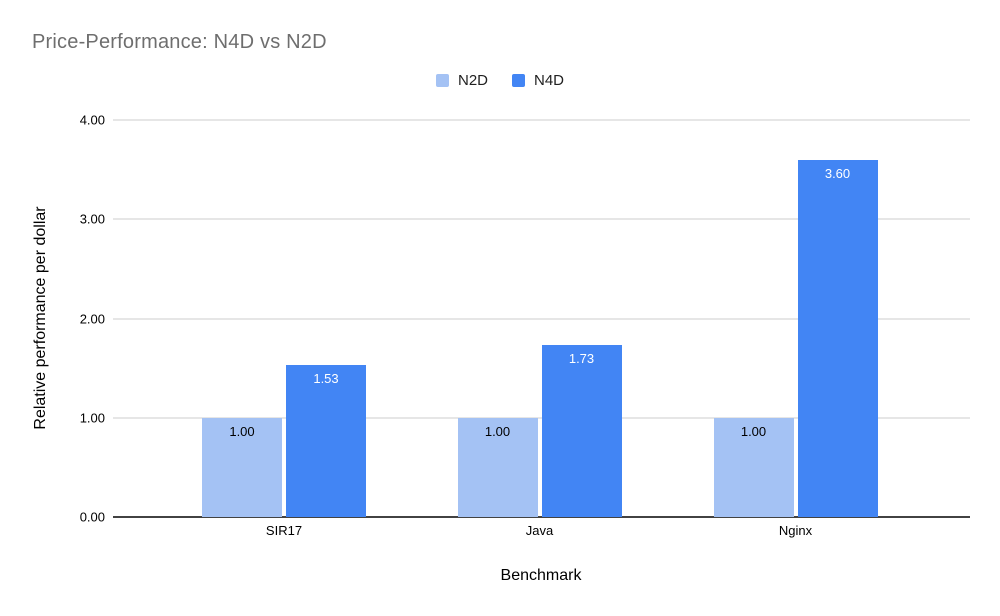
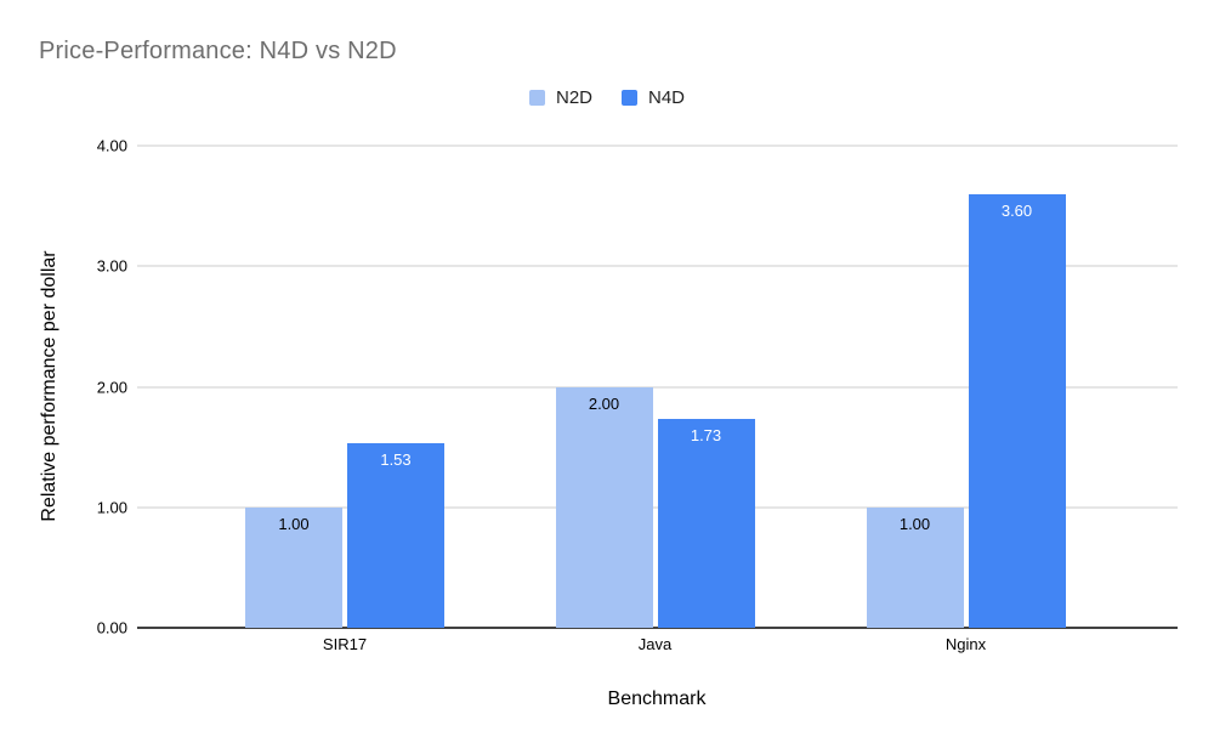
N2D/Java: 1.00 -> 2.00
